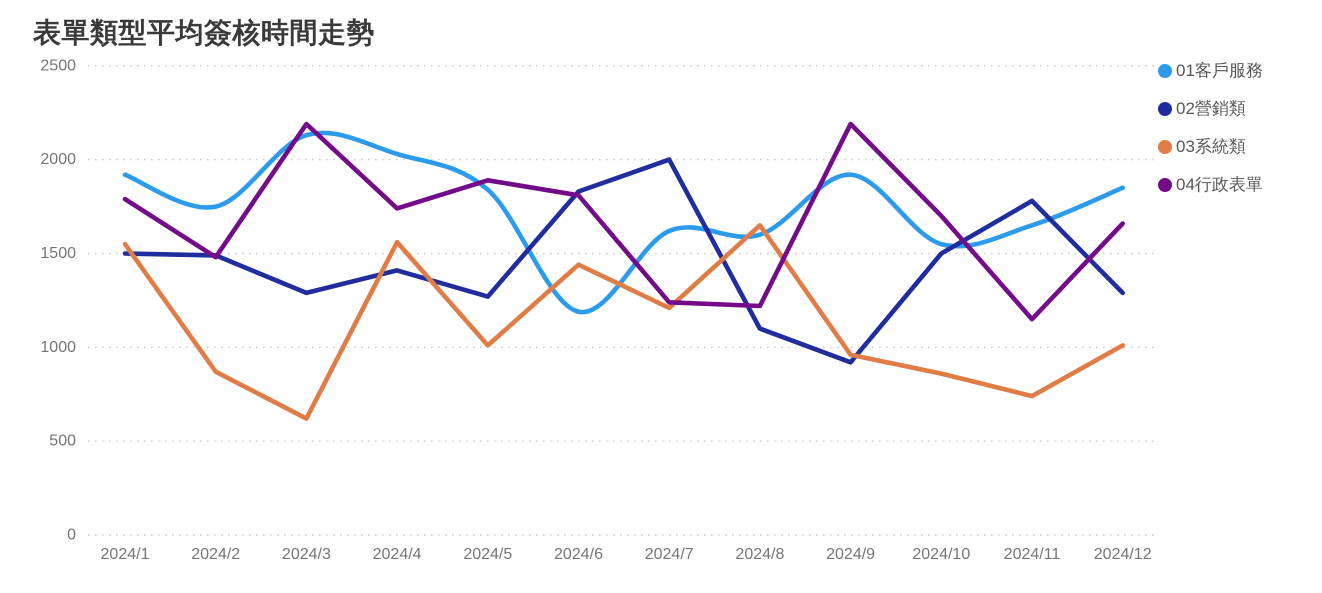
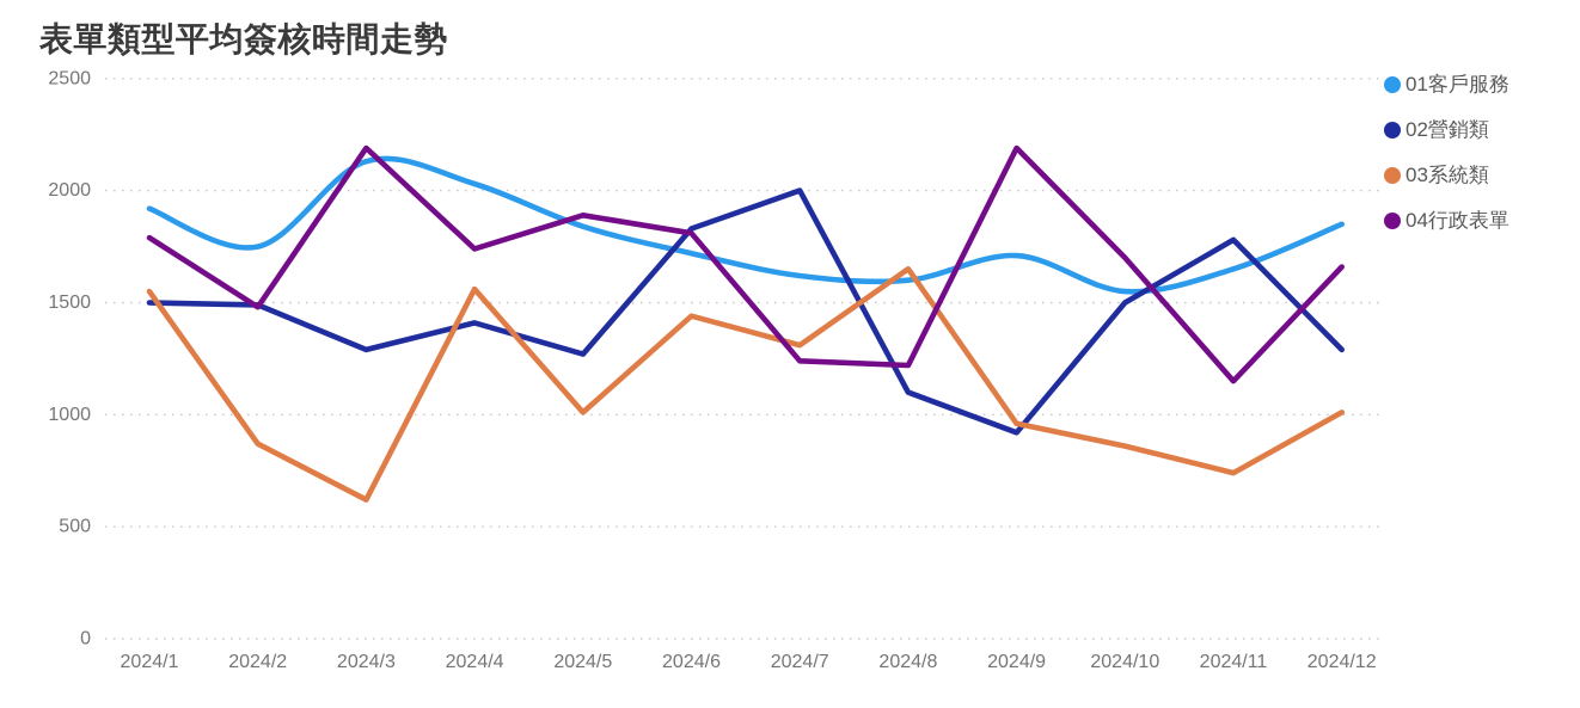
01客戶服務/2024/6: 1190 -> 1720
03系統類/2024/7: 1210 -> 1310
01客戶服務/2024/9: 1920 -> 1710
